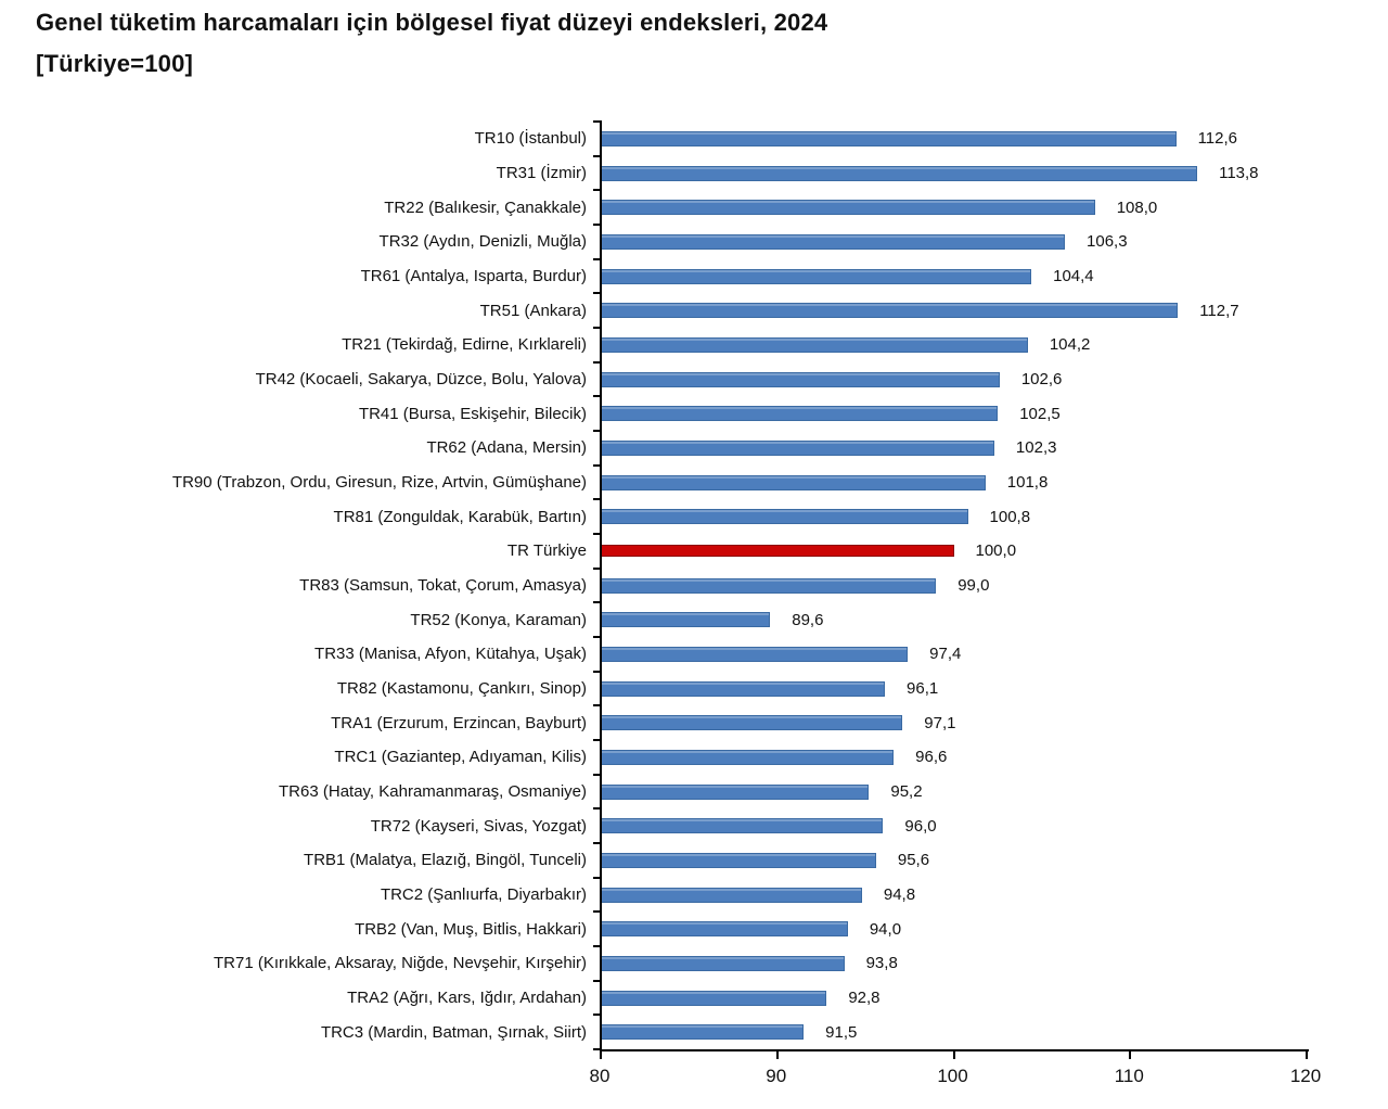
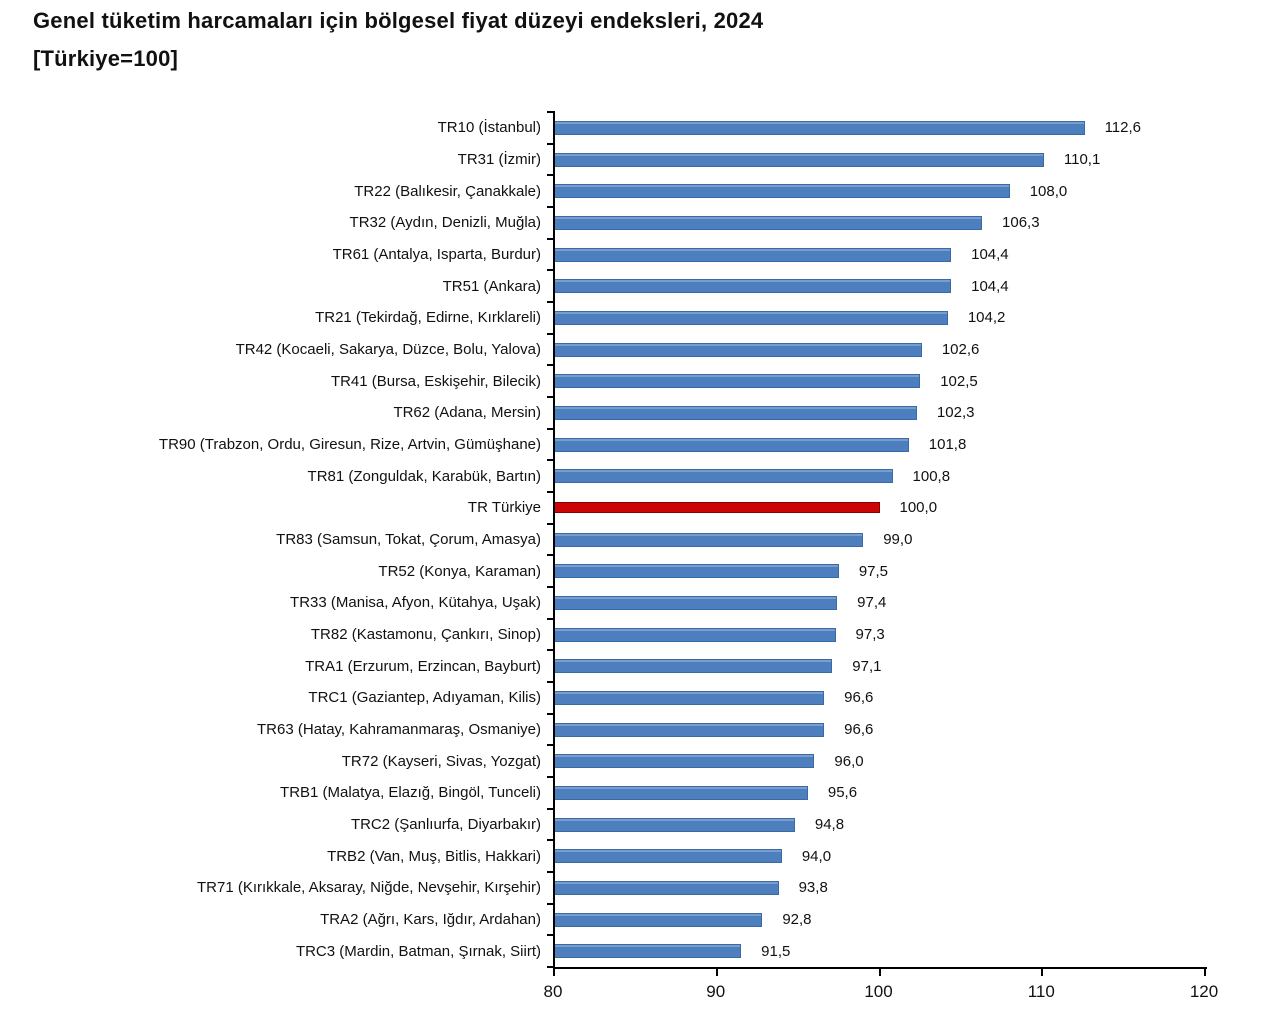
TR31 (İzmir): 113,8 -> 110,1
TR51 (Ankara): 112,7 -> 104,4
TR52 (Konya, Karaman): 89,6 -> 97,5
TR82 (Kastamonu, Çankırı, Sinop): 96,1 -> 97,3
TR63 (Hatay, Kahramanmaraş, Osmaniye): 95,2 -> 96,6
